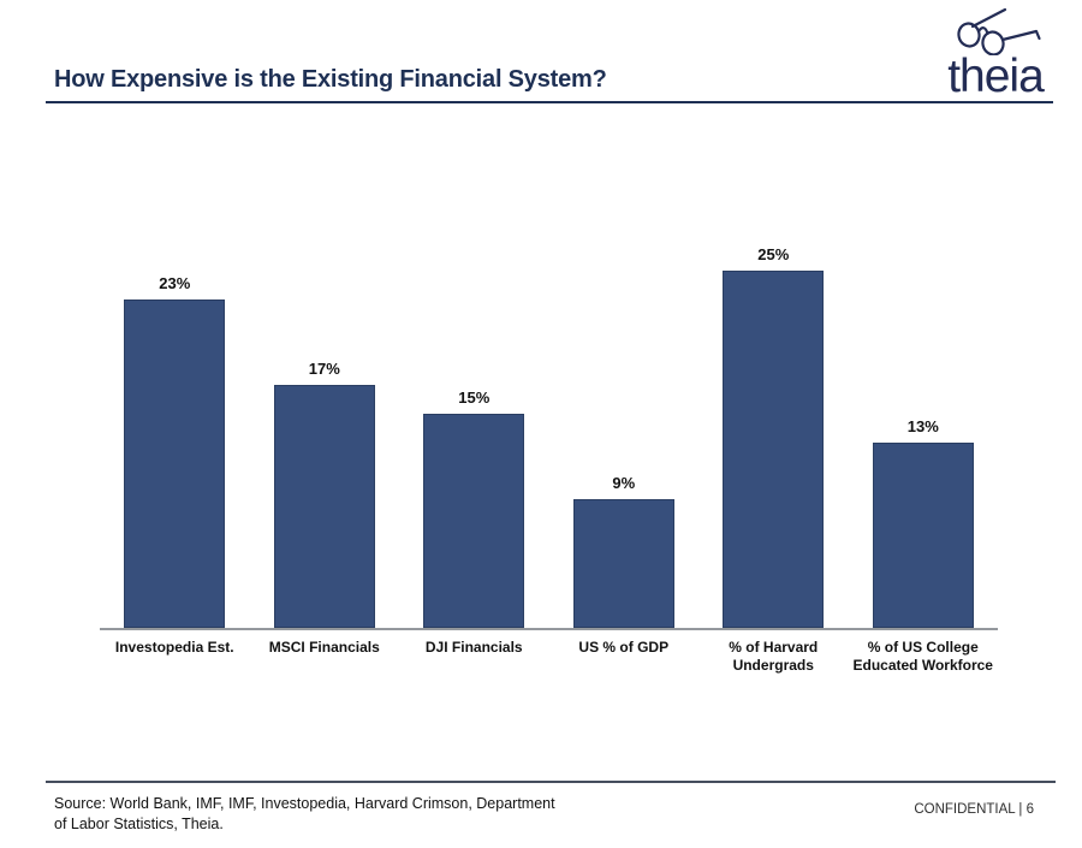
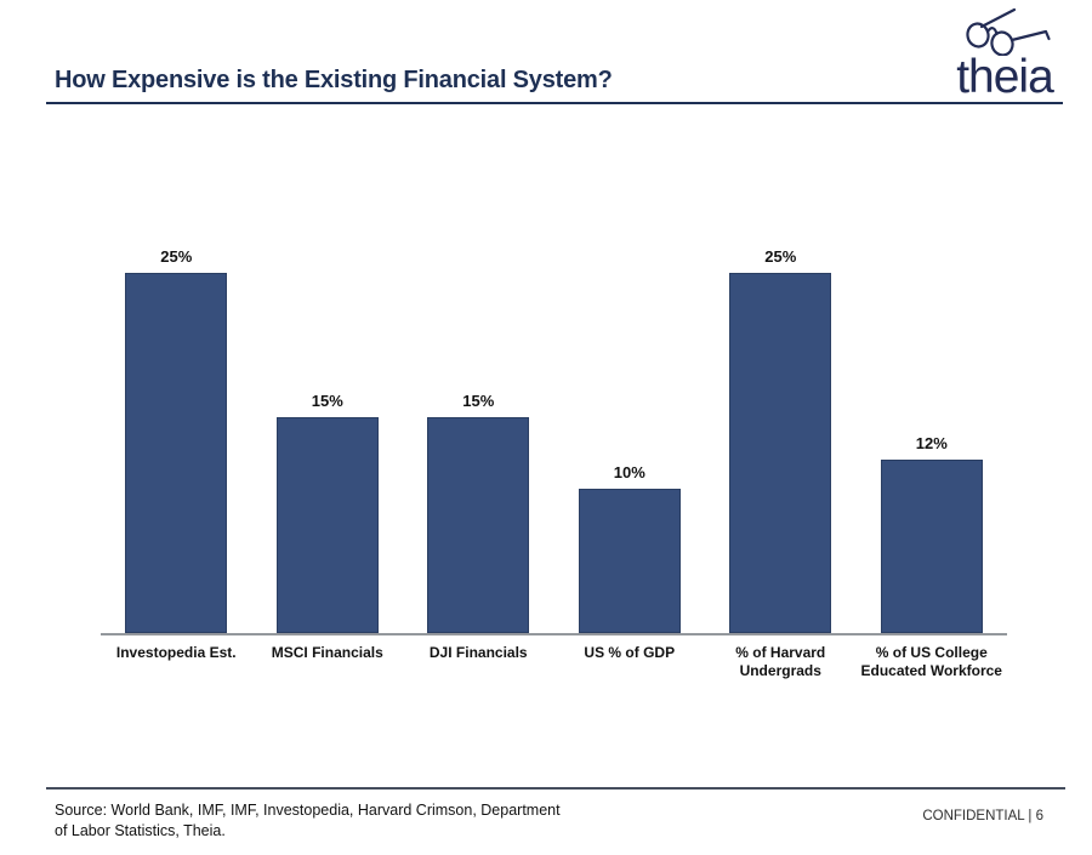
Investopedia Est.: 23% -> 25%
MSCI Financials: 17% -> 15%
US % of GDP: 9% -> 10%
% of US College Educated Workforce: 13% -> 12%
